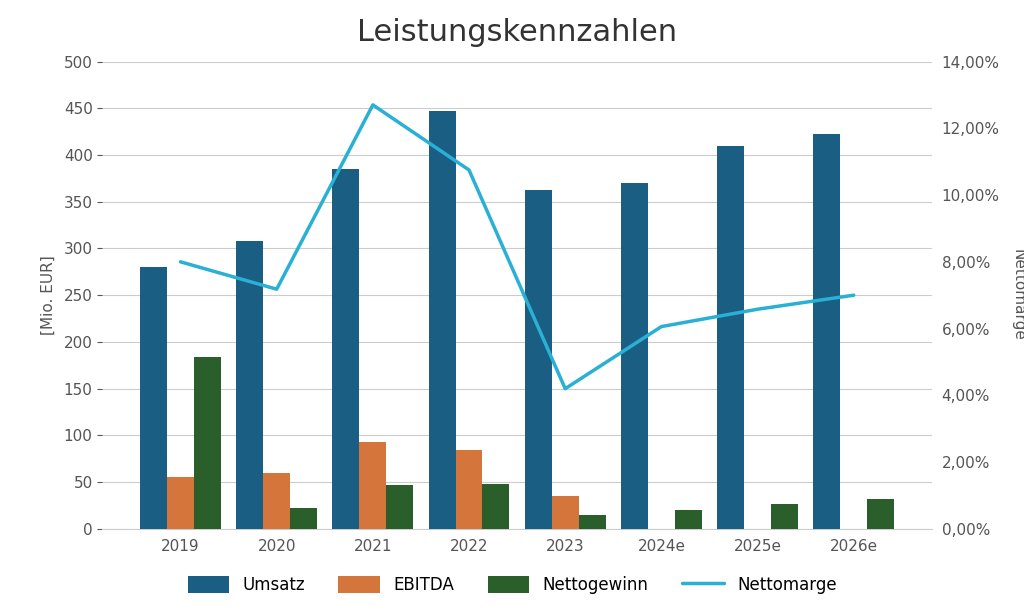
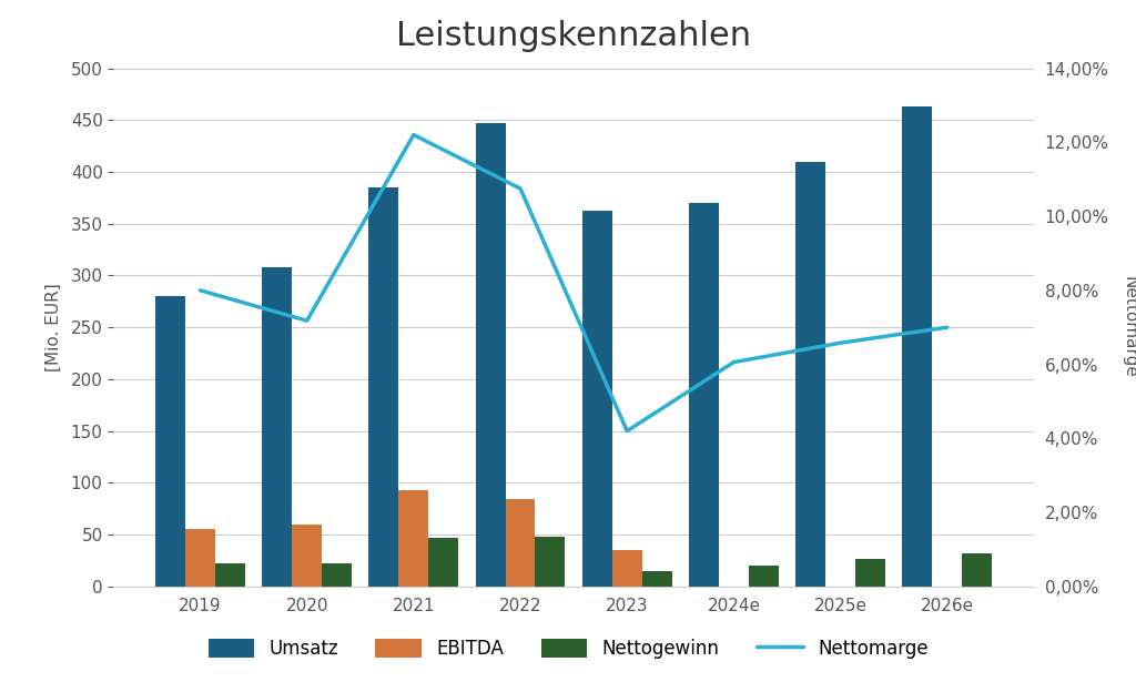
Nettogewinn/2019: 184 -> 22
Nettomarge/2021: 12,70% -> 12,20%
Umsatz/2026e: 422 -> 463
